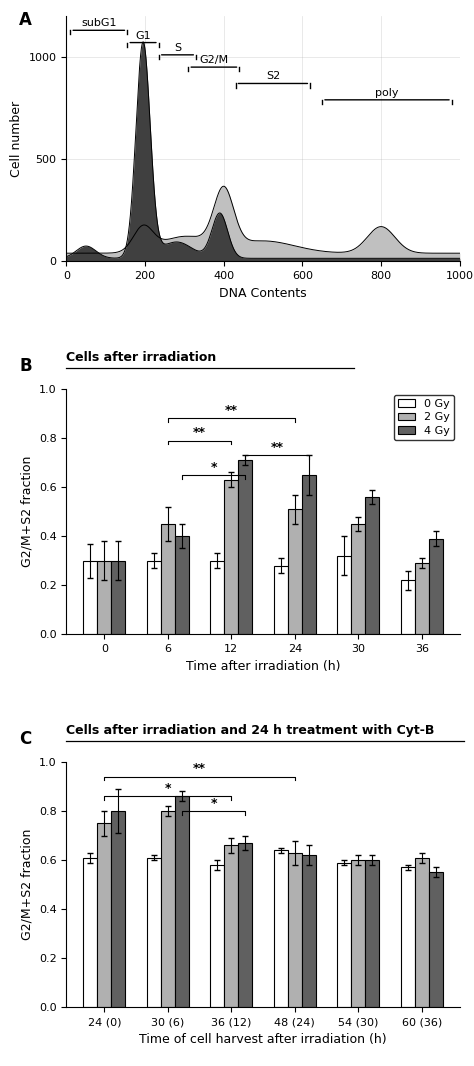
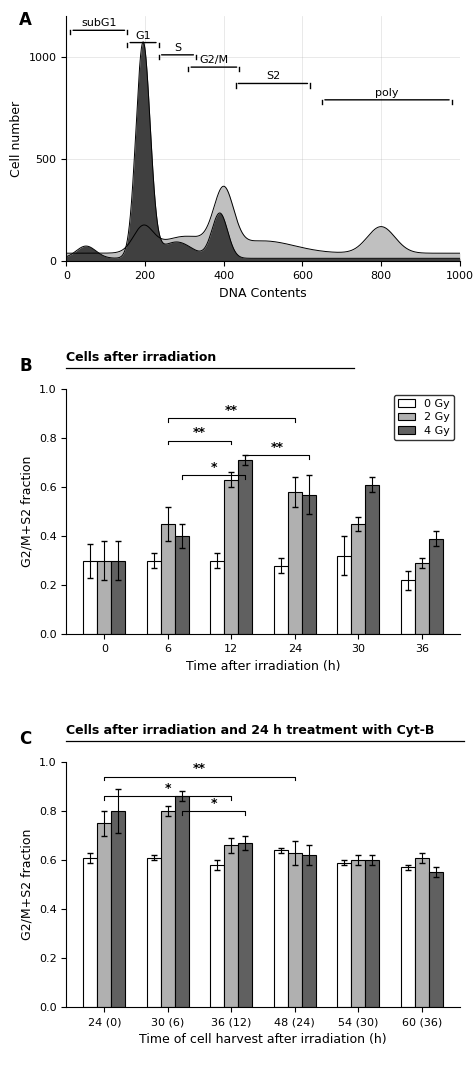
2 Gy/24: 0.51 -> 0.58
4 Gy/24: 0.65 -> 0.57
4 Gy/30: 0.56 -> 0.61
